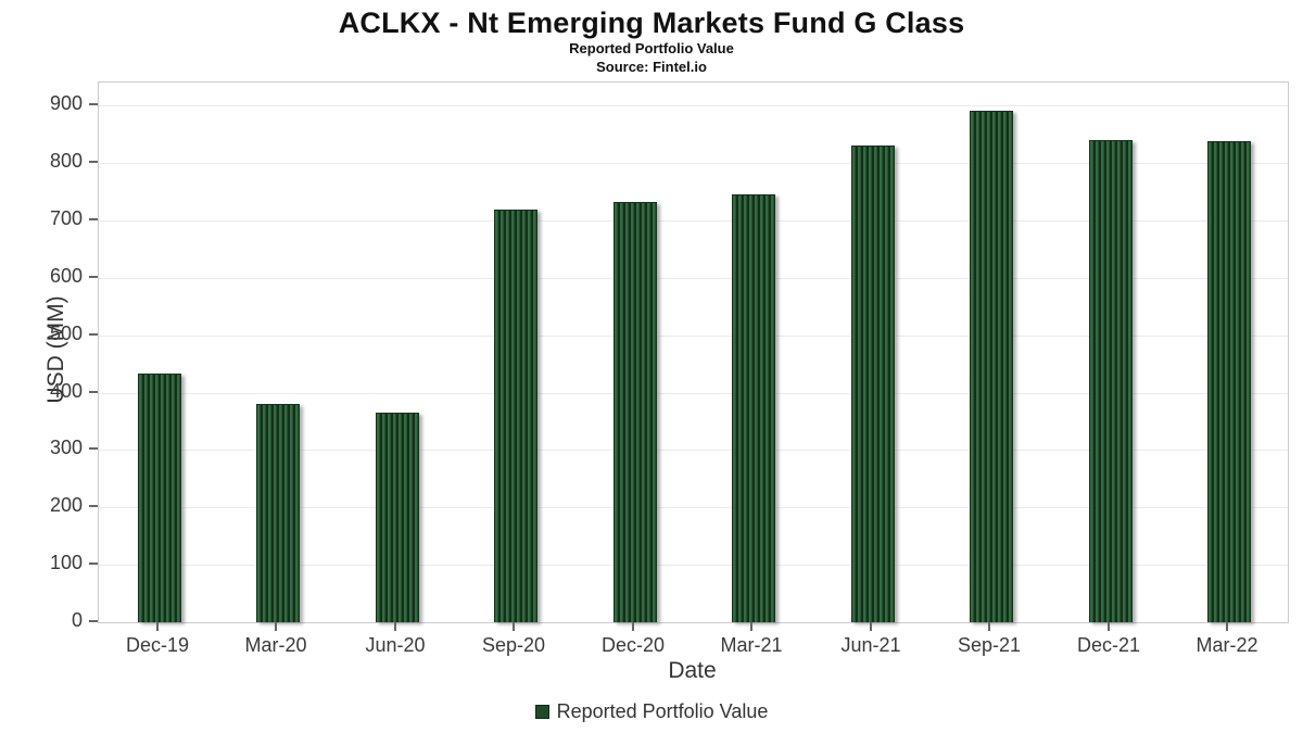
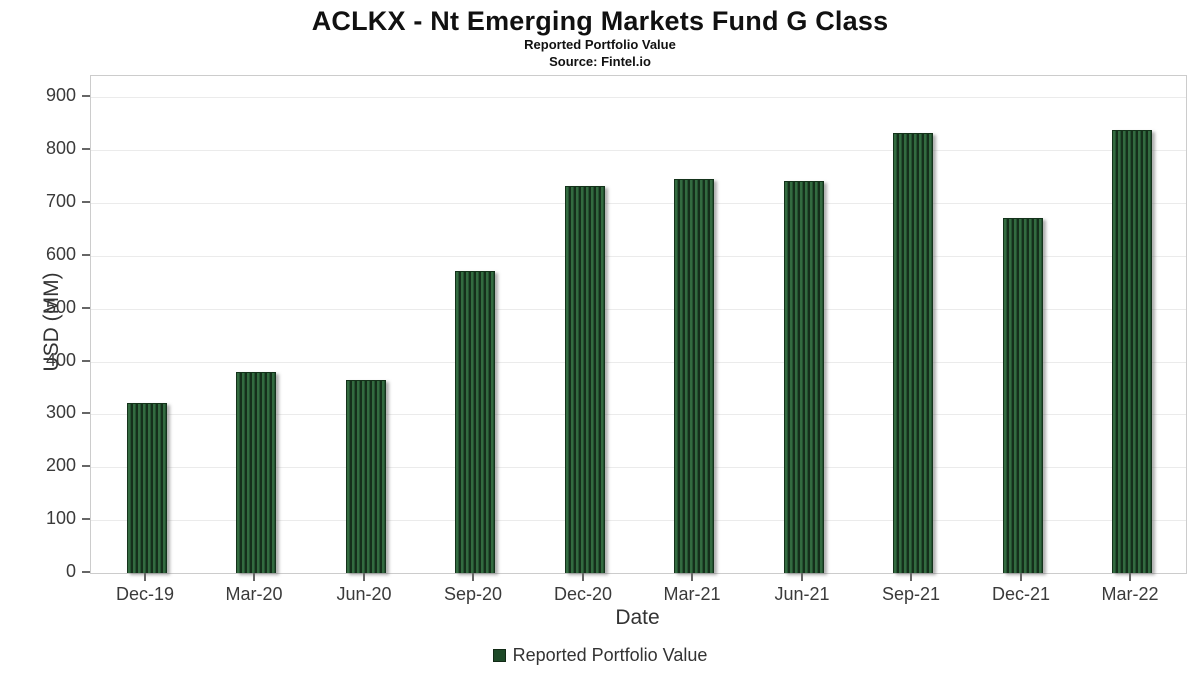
Dec-19: 430 -> 320
Sep-20: 720 -> 570
Jun-21: 830 -> 740
Sep-21: 890 -> 830
Dec-21: 840 -> 670
